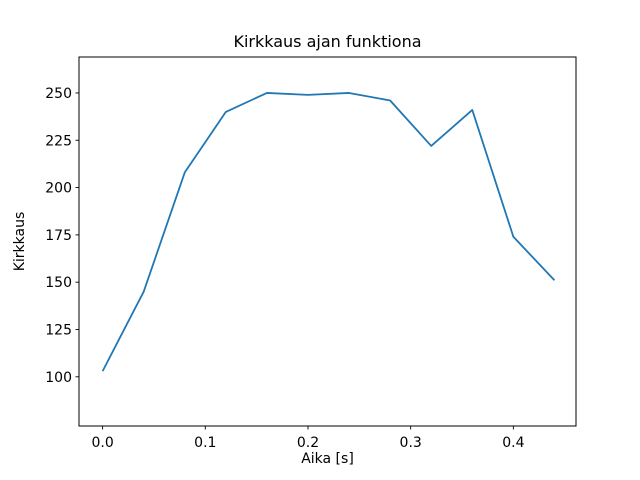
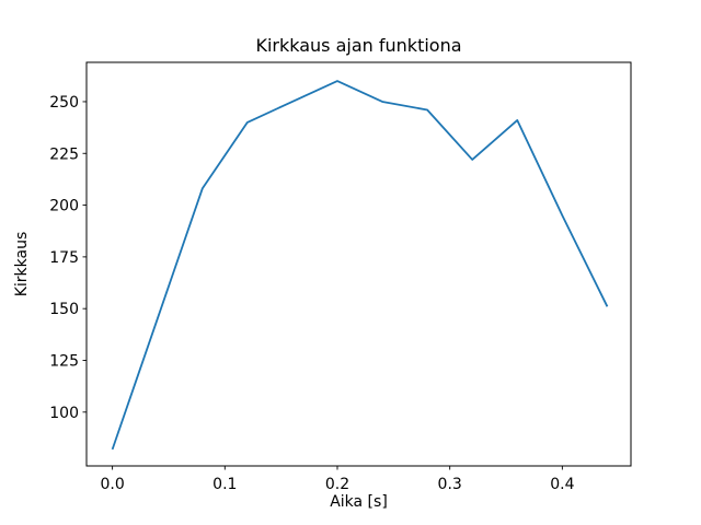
0.0: 103 -> 82
0.2: 249 -> 260
0.4: 174 -> 195
